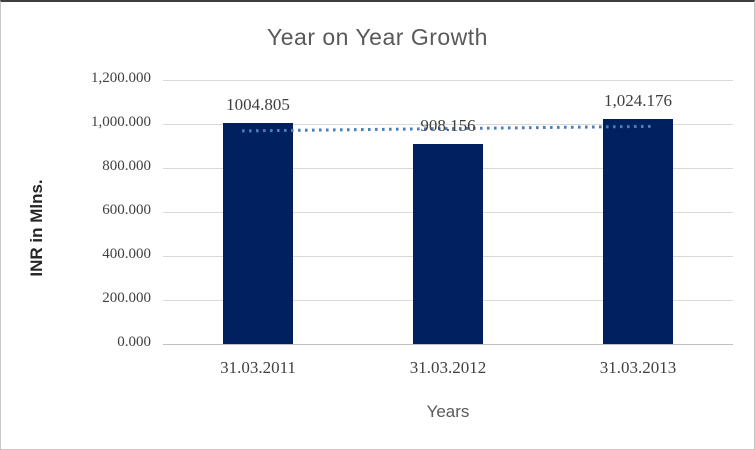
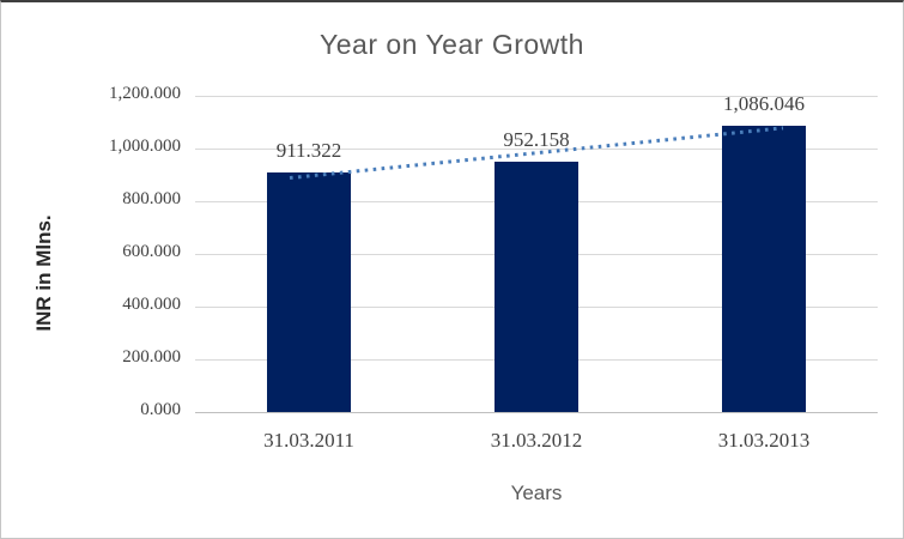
31.03.2011: 1004.805 -> 911.322
31.03.2012: 908.156 -> 952.158
31.03.2013: 1,024.176 -> 1,086.046
